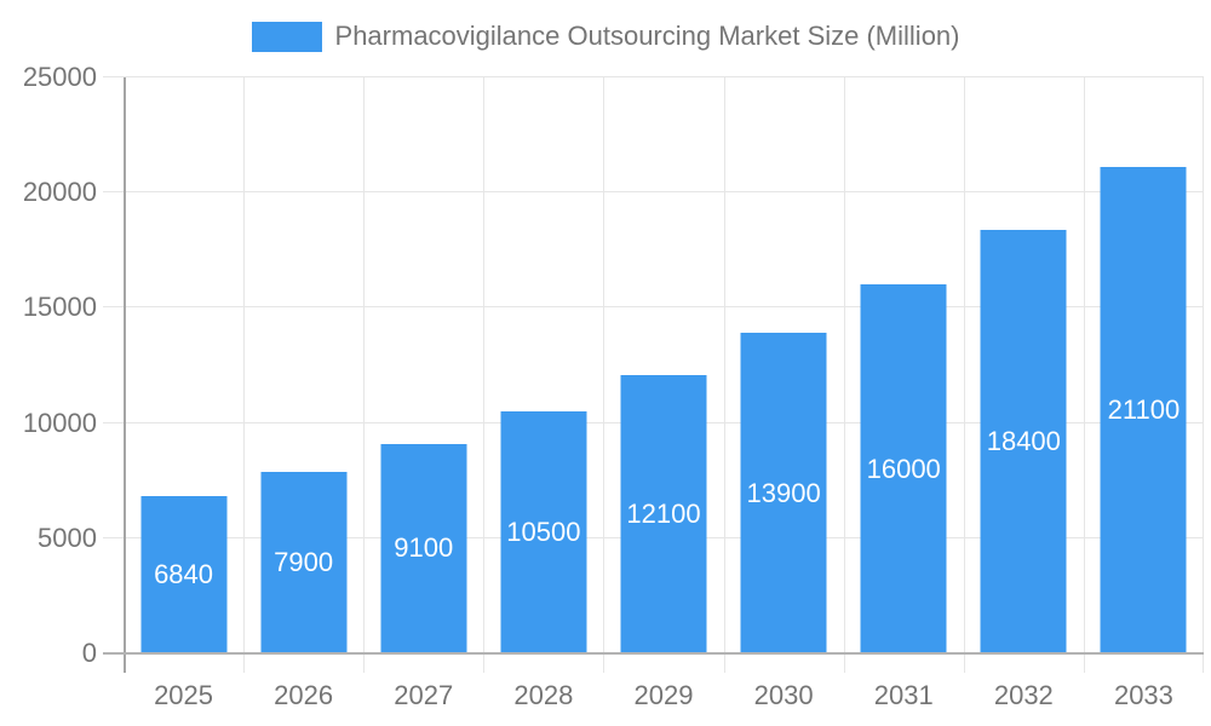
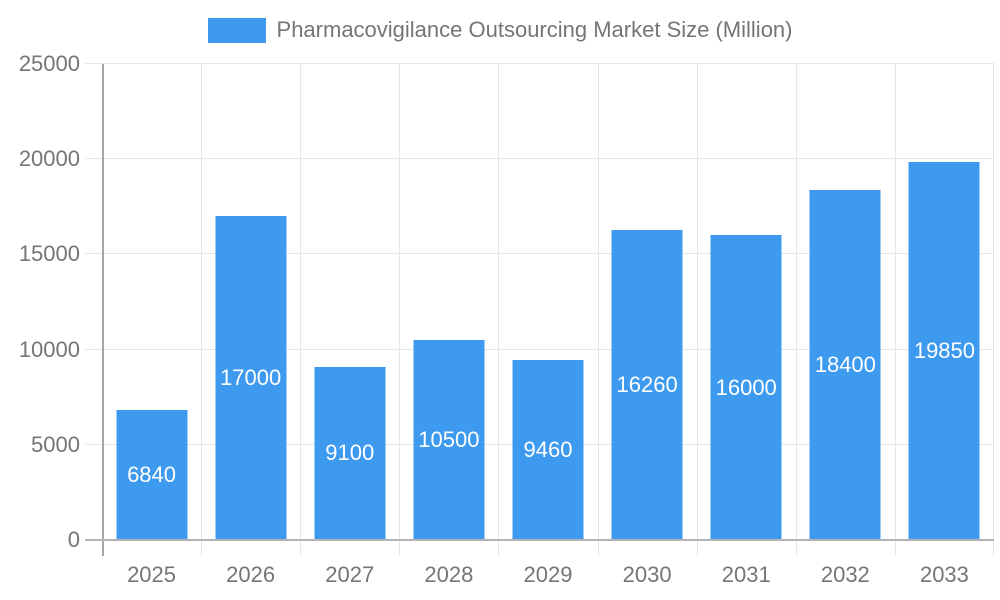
2026: 7900 -> 17000
2029: 12100 -> 9460
2030: 13900 -> 16260
2033: 21100 -> 19850
